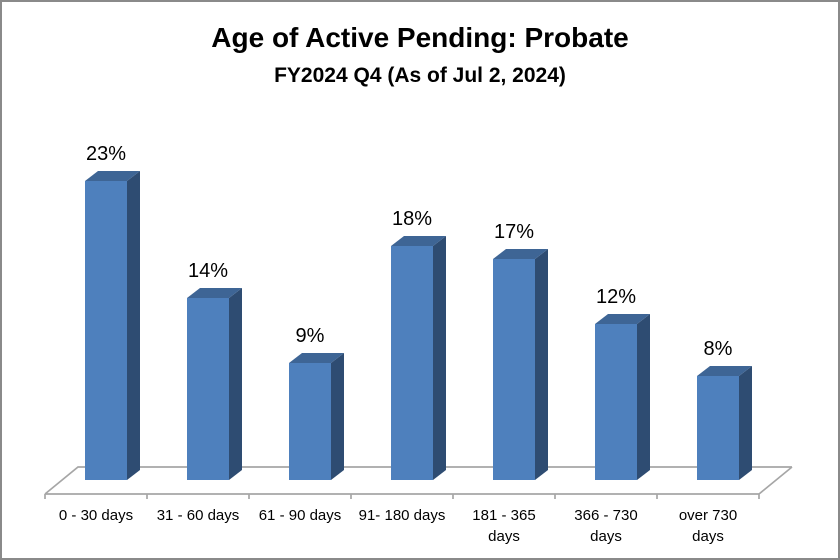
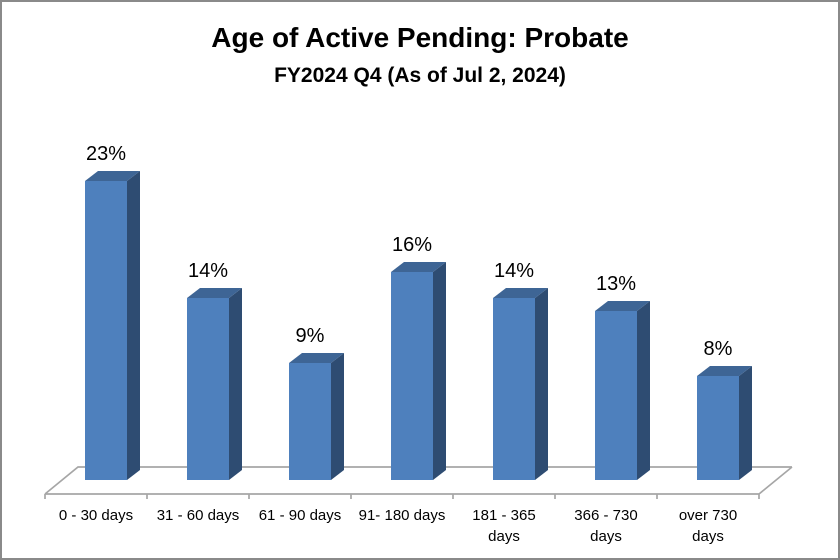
91- 180 days: 18% -> 16%
181 - 365 days: 17% -> 14%
366 - 730 days: 12% -> 13%
